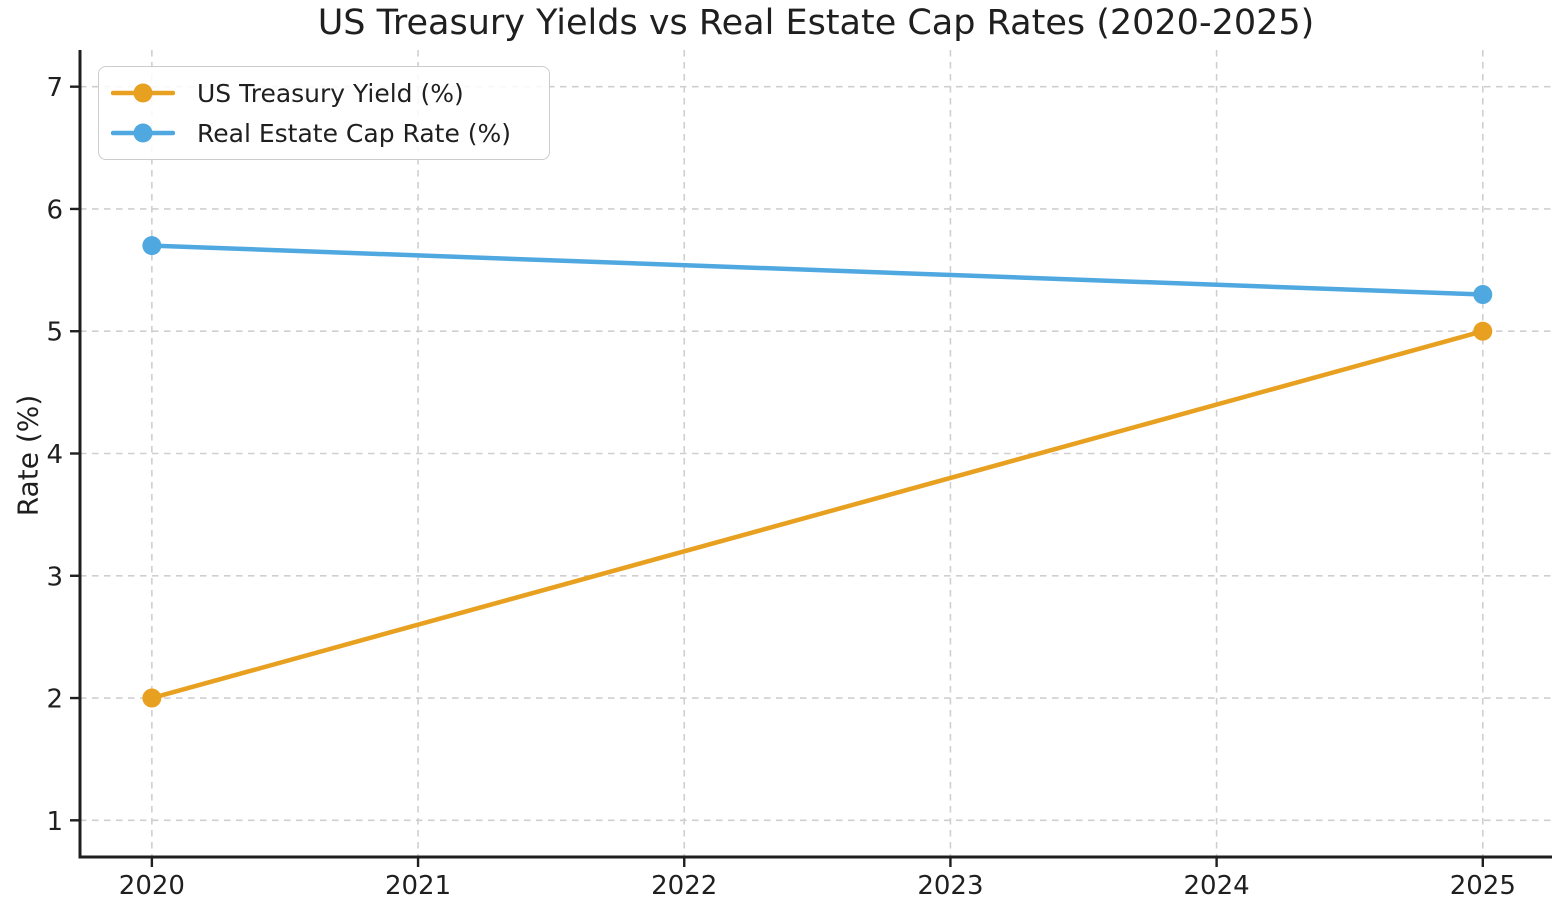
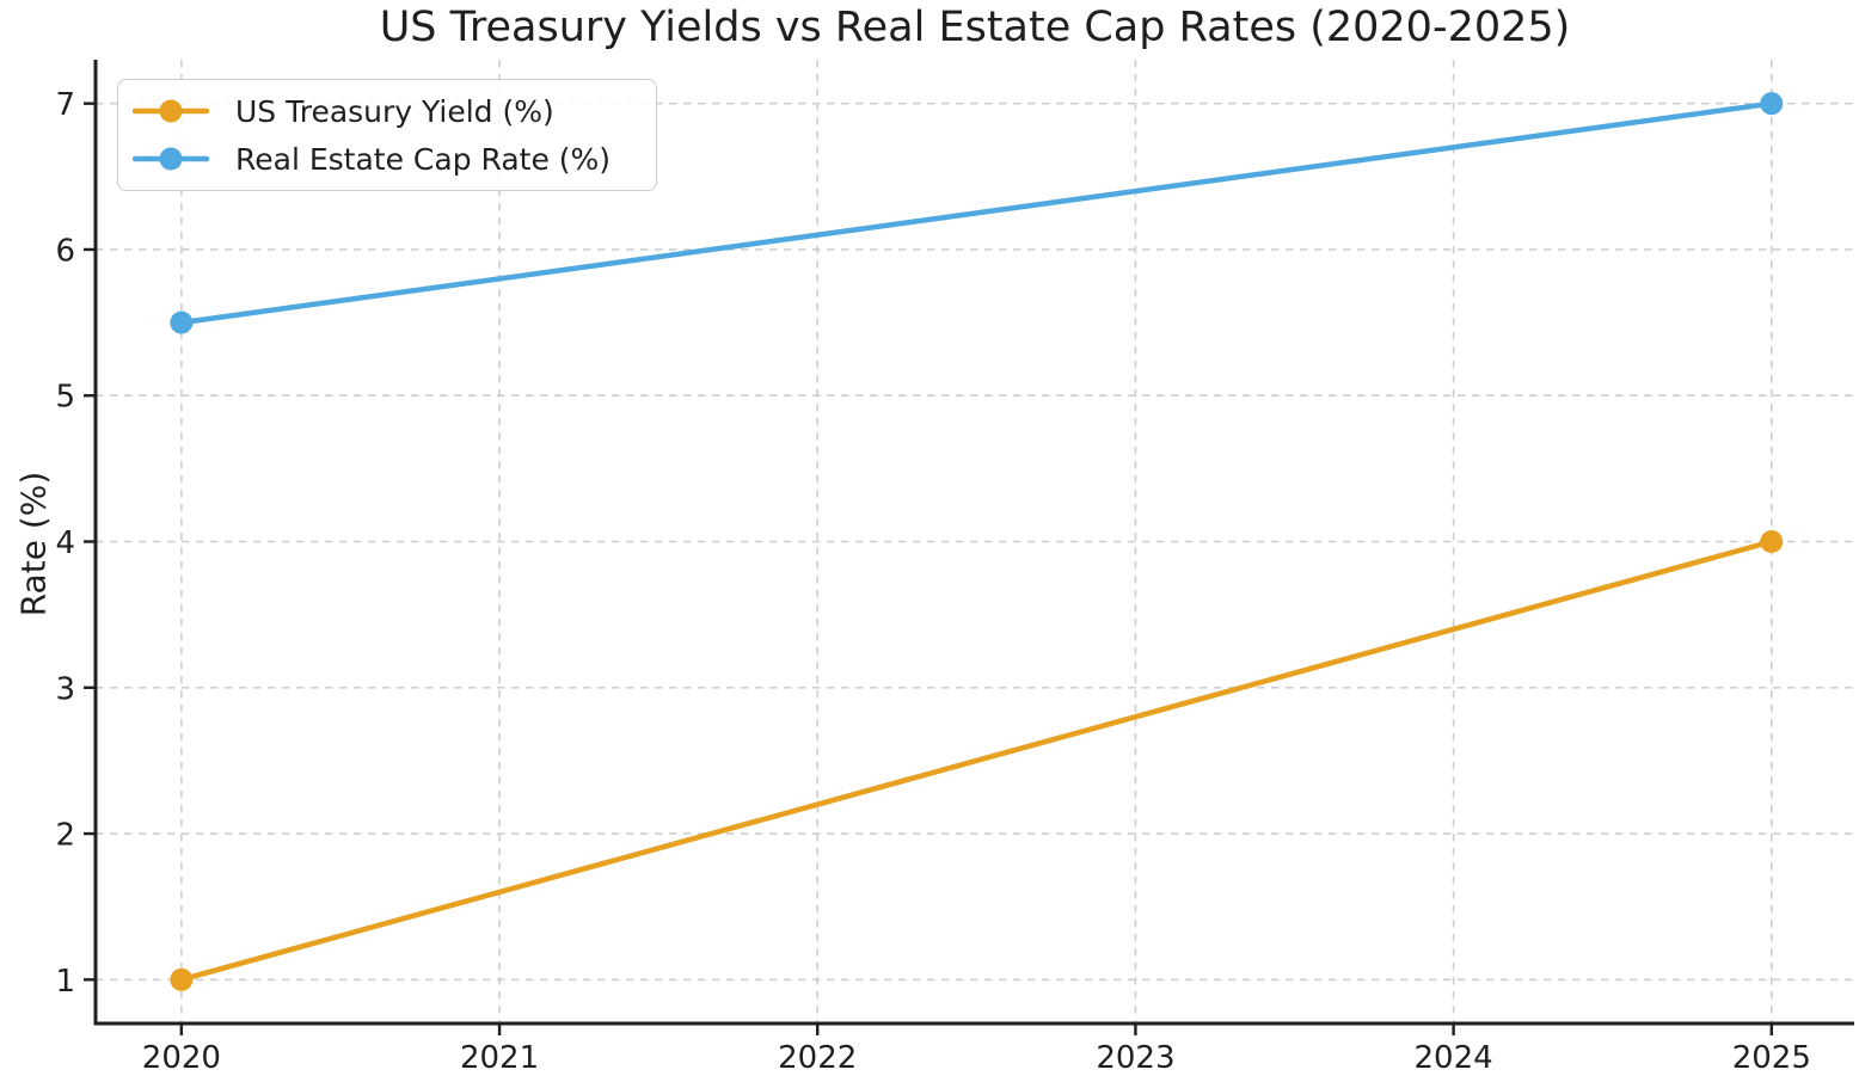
US Treasury Yield (%)/2020: 2 -> 1
Real Estate Cap Rate (%)/2020: 5.7 -> 5.5
US Treasury Yield (%)/2025: 5 -> 4
Real Estate Cap Rate (%)/2025: 5.3 -> 7.0
